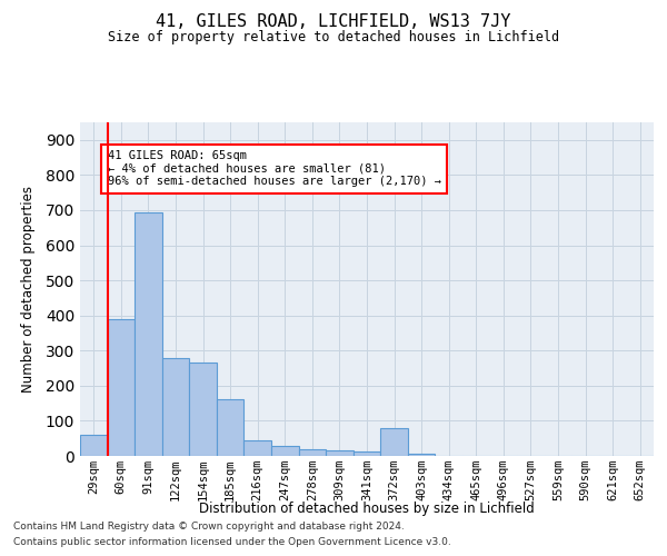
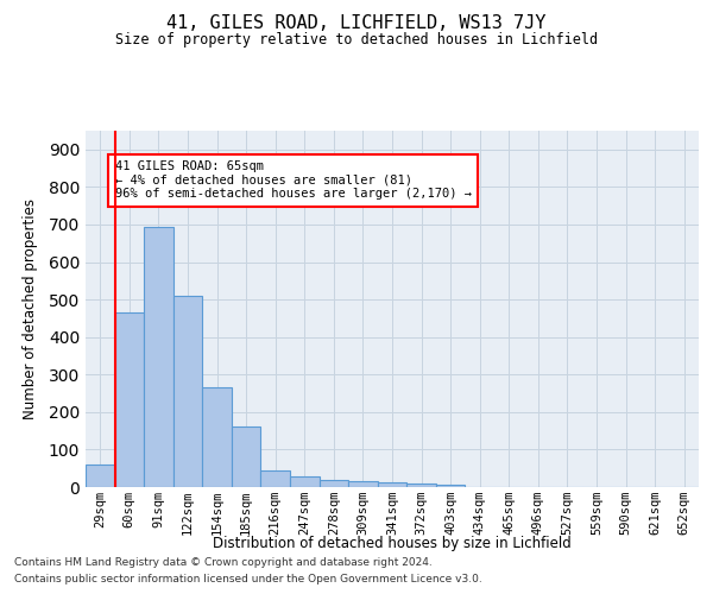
60sqm: 390 -> 465
122sqm: 280 -> 510
372sqm: 80 -> 8
